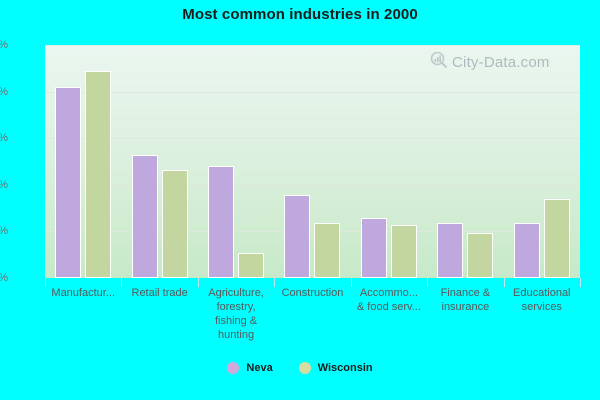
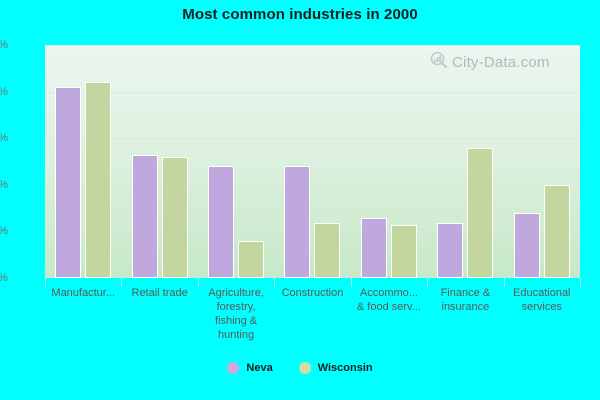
Wisconsin/Manufactur...: 22% -> 21%
Wisconsin/Retail trade: 12% -> 13%
Wisconsin/Agriculture, forestry, fishing & hunting: 3% -> 4%
Neva/Construction: 9% -> 12%
Wisconsin/Finance & insurance: 5% -> 14%
Neva/Educational services: 6% -> 7%
Wisconsin/Educational services: 8% -> 10%
